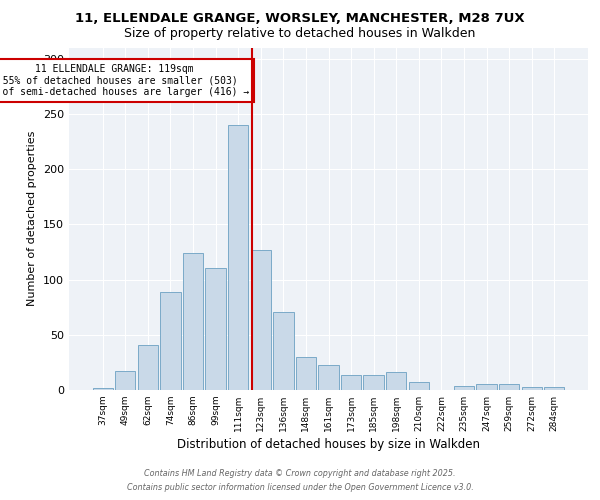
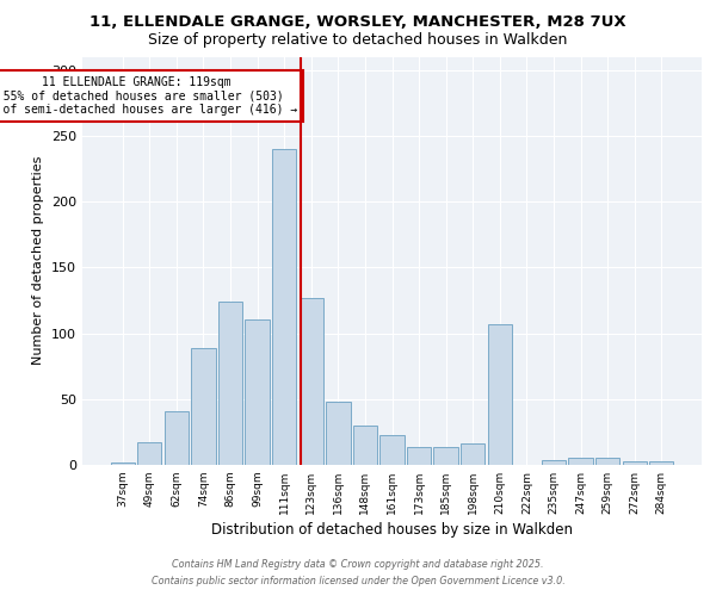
136sqm: 71 -> 48
210sqm: 7 -> 107
